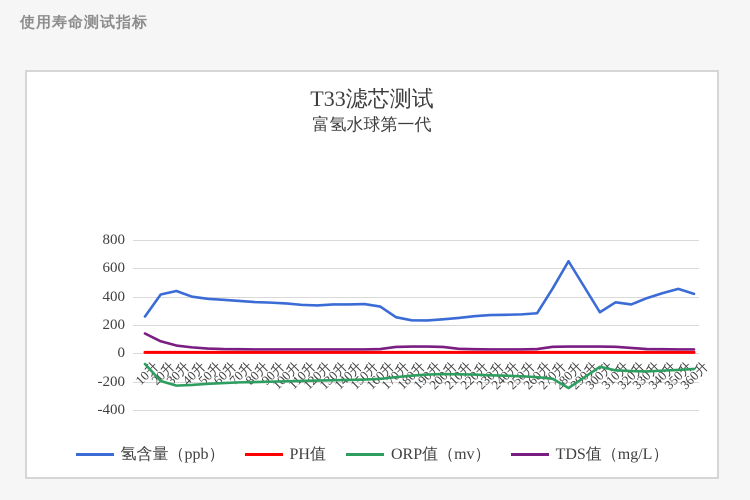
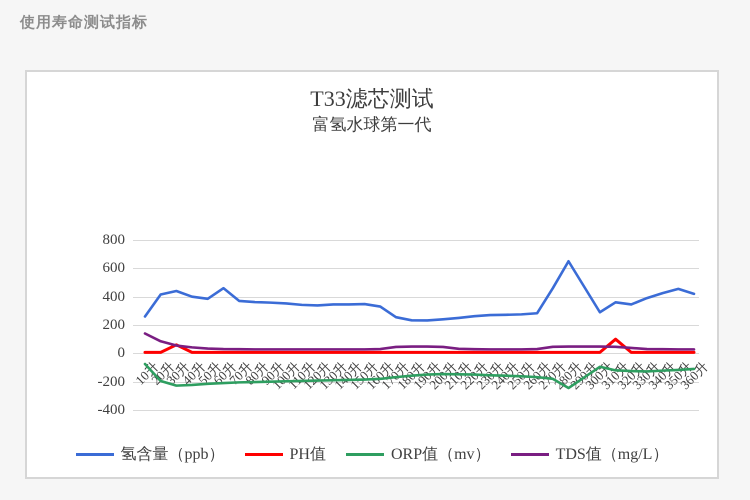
PH值/30升: 10 -> 60
氢含量（ppb）/60升: 380 -> 460
PH值/310升: 10 -> 100
